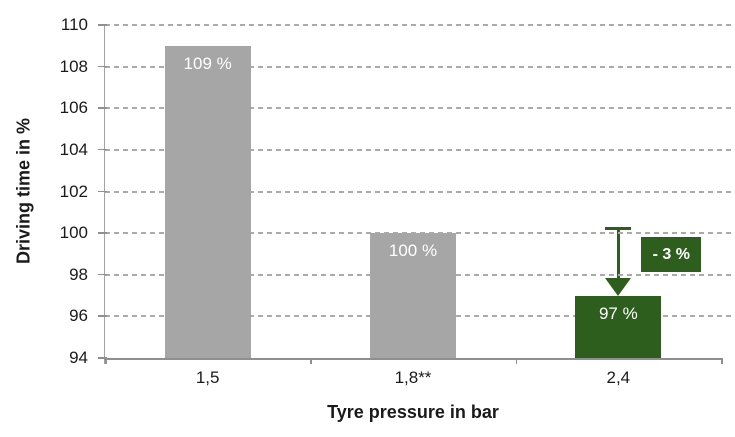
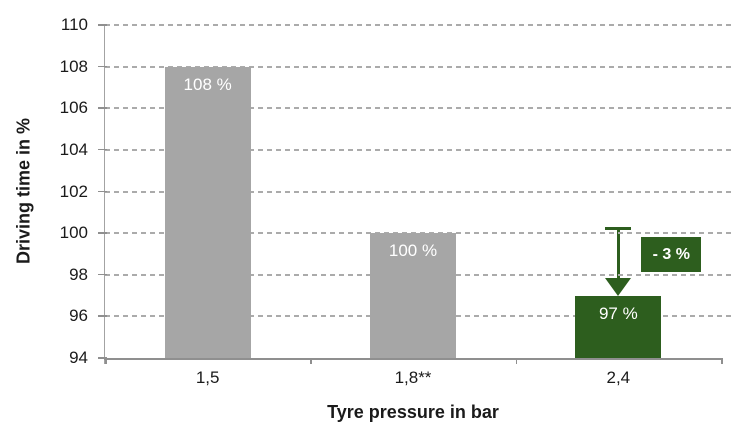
1,5: 109 -> 108
